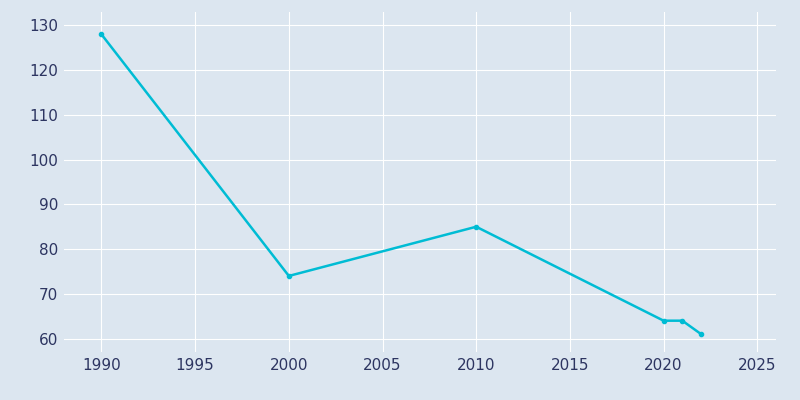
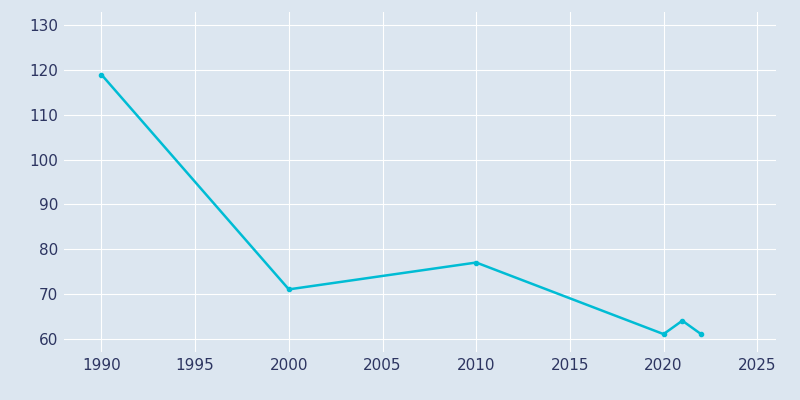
1990: 128 -> 119
2000: 74 -> 71
2010: 85 -> 77
2020: 64 -> 61
